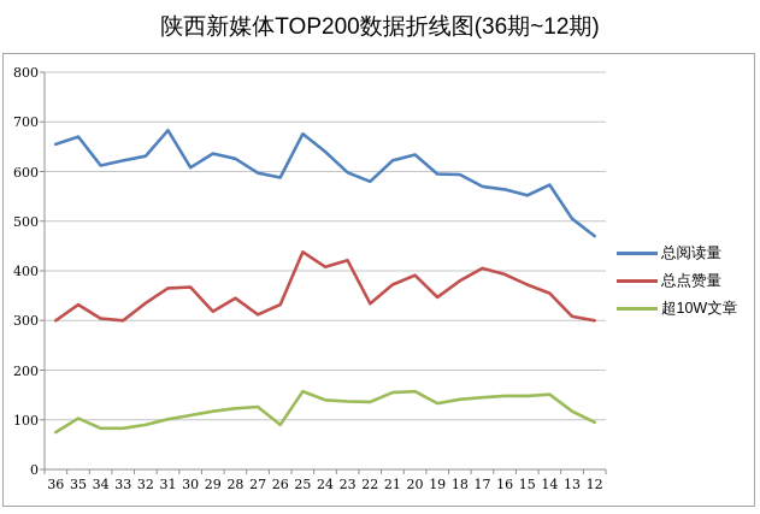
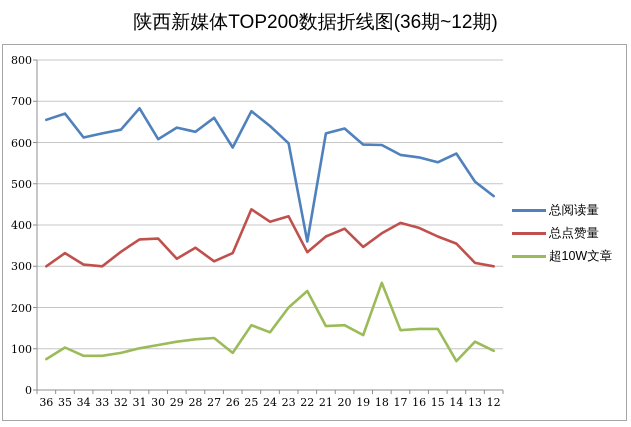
总阅读量/27: 600 -> 660
超10W文章/23: 140 -> 200
总阅读量/22: 580 -> 360
超10W文章/22: 140 -> 240
超10W文章/18: 140 -> 260
超10W文章/14: 150 -> 70
